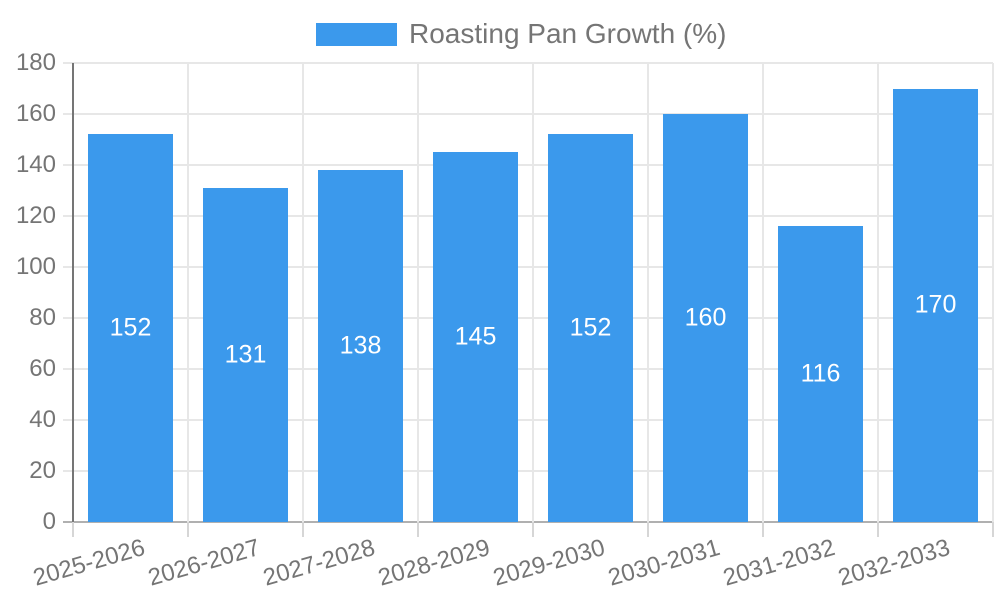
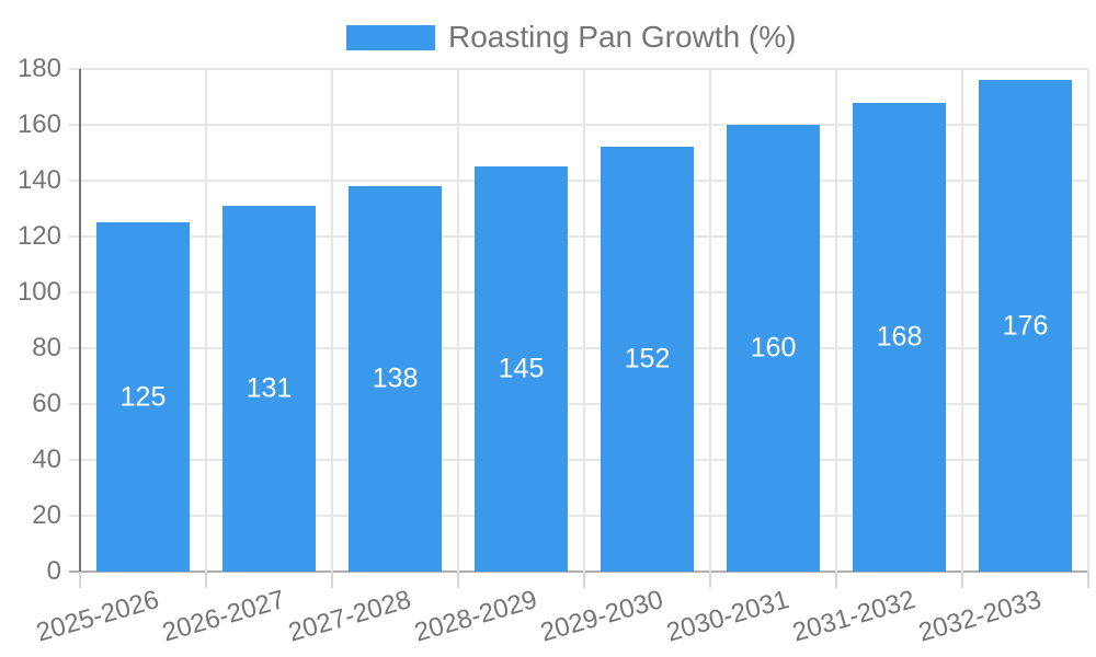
2025-2026: 152 -> 125
2031-2032: 116 -> 168
2032-2033: 170 -> 176
